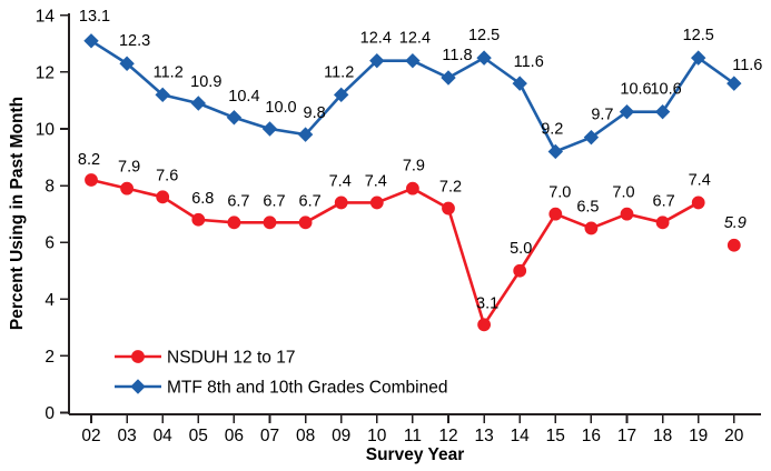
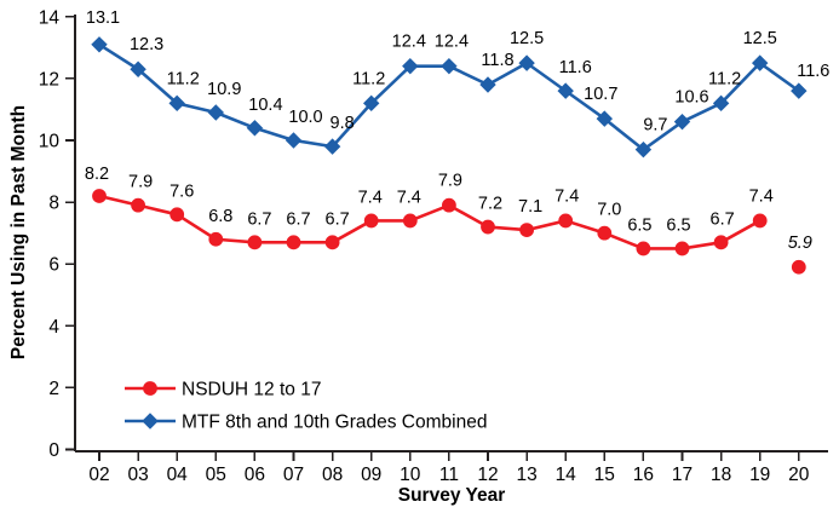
NSDUH 12 to 17/13: 3.1 -> 7.1
NSDUH 12 to 17/14: 5.0 -> 7.4
MTF 8th and 10th Grades Combined/15: 9.2 -> 10.7
NSDUH 12 to 17/17: 7.0 -> 6.5
MTF 8th and 10th Grades Combined/18: 10.6 -> 11.2
